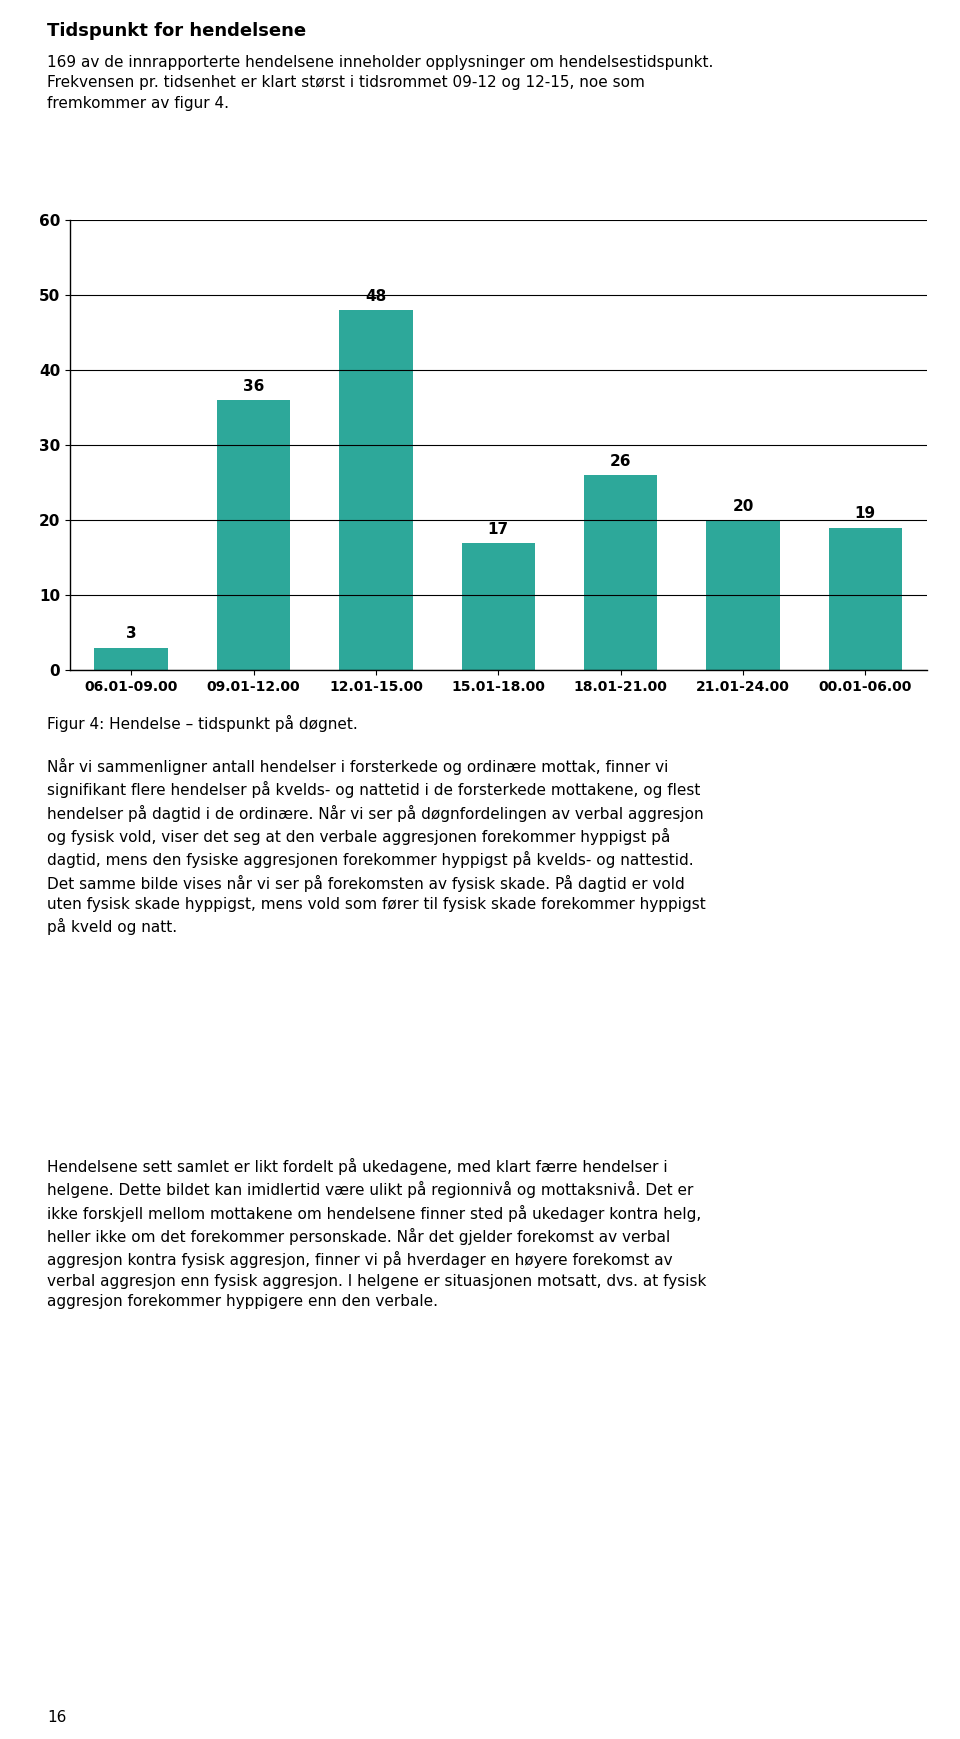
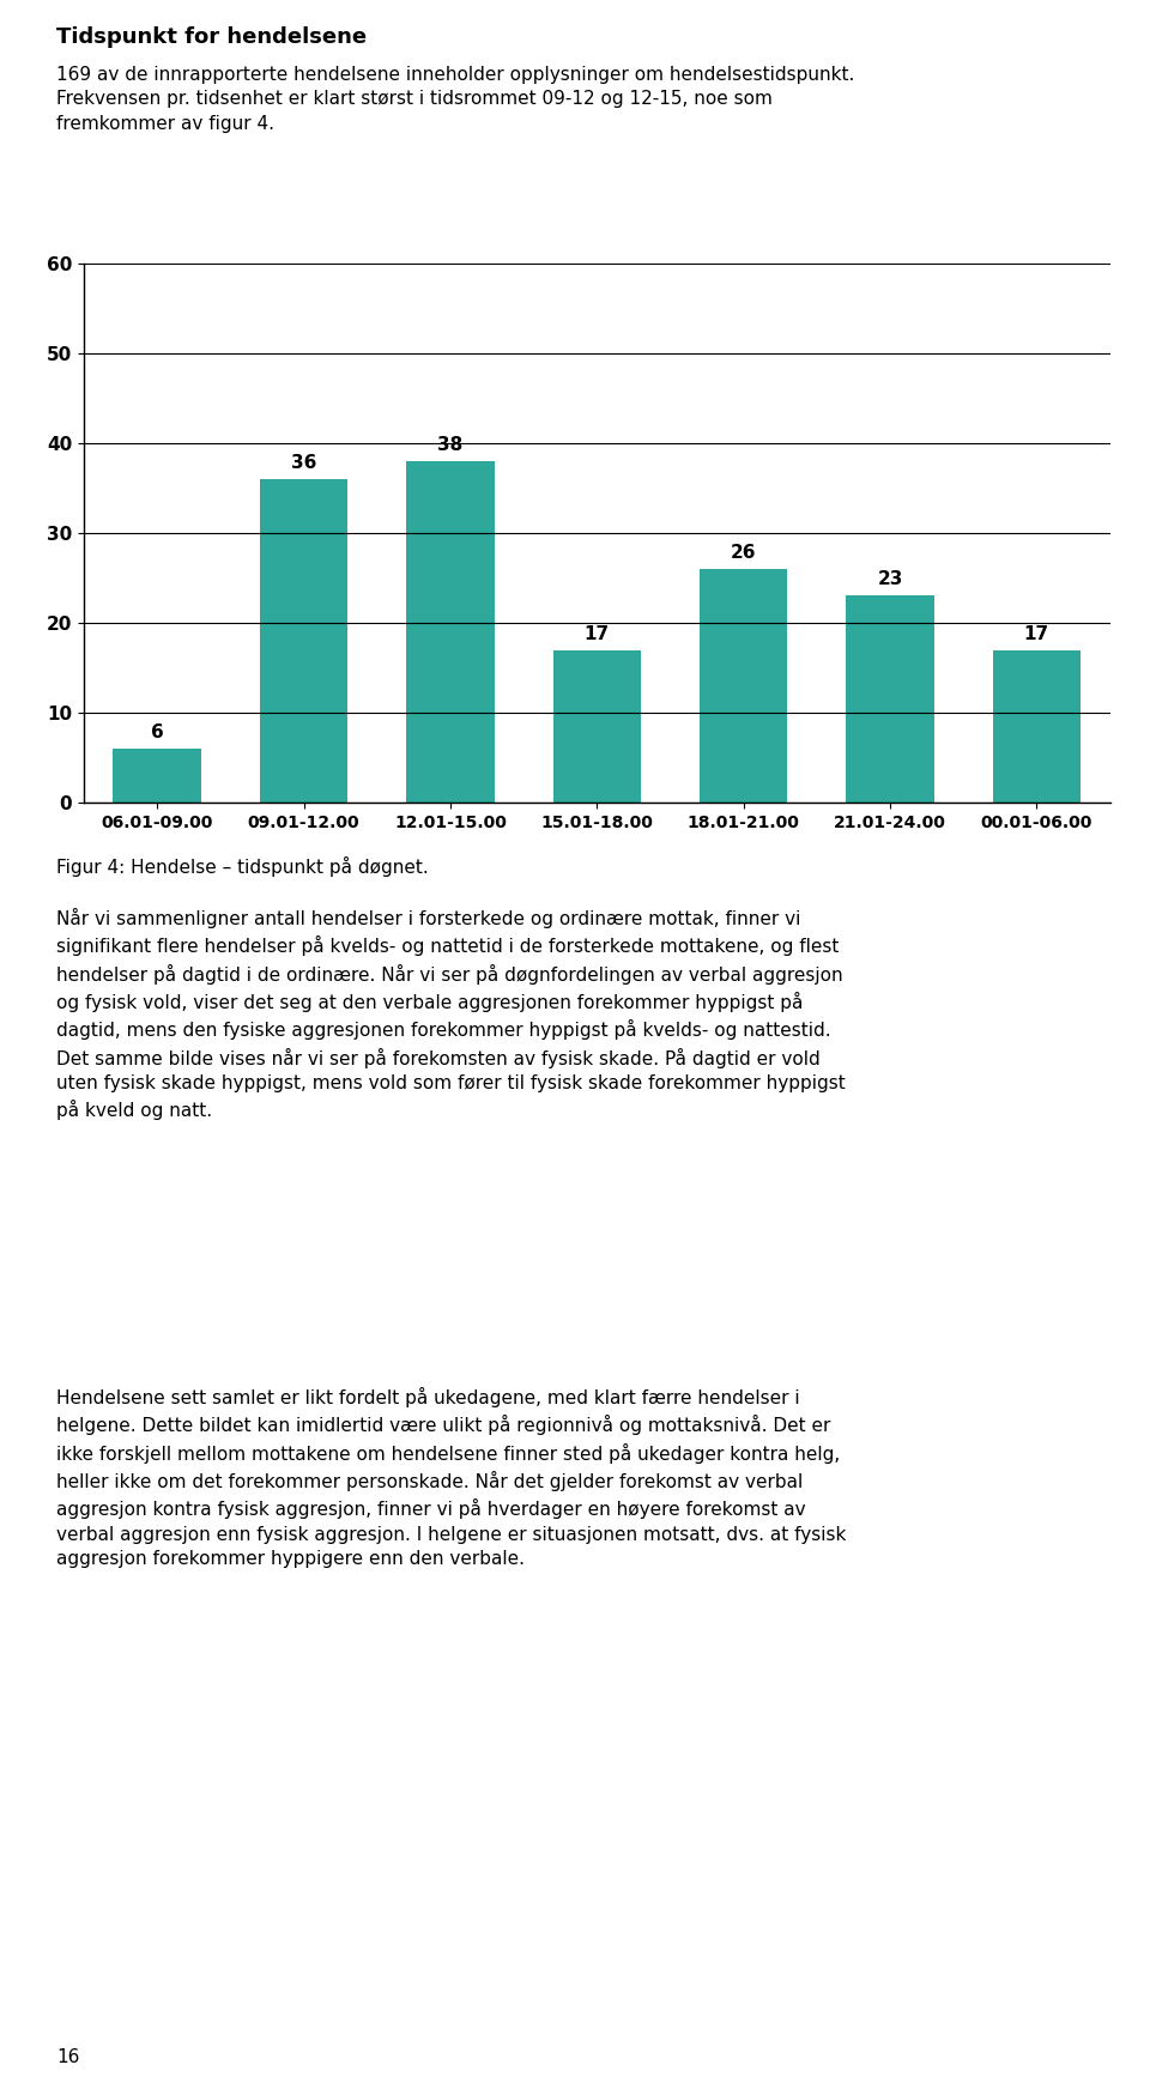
06.01-09.00: 3 -> 6
12.01-15.00: 48 -> 38
21.01-24.00: 20 -> 23
00.01-06.00: 19 -> 17
